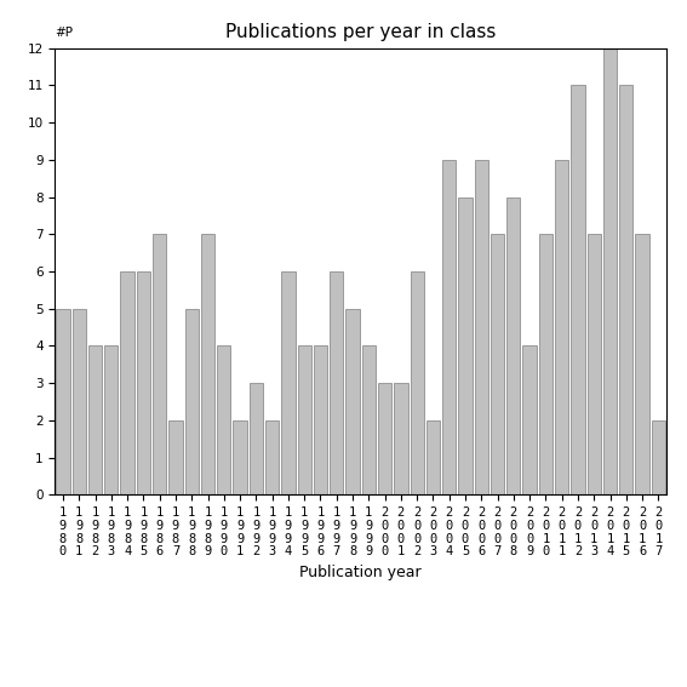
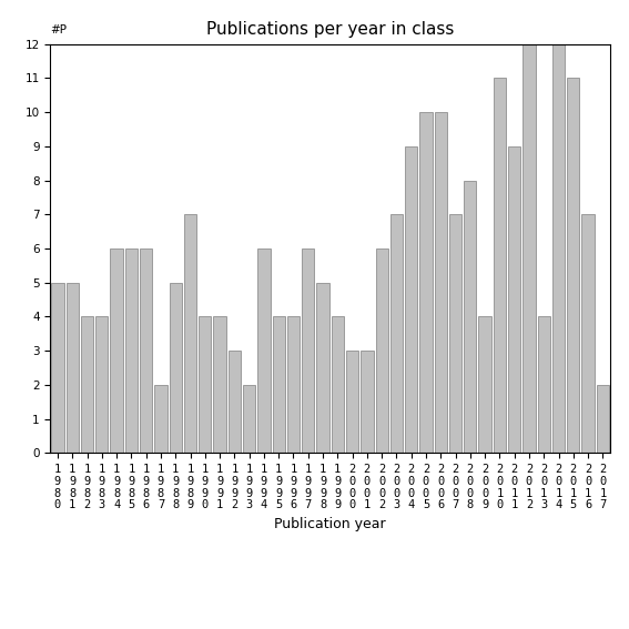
1 9 8 6: 7 -> 6
1 9 9 1: 2 -> 4
2 0 0 3: 2 -> 7
2 0 0 5: 8 -> 10
2 0 0 6: 9 -> 10
2 0 1 0: 7 -> 11
2 0 1 2: 11 -> 12
2 0 1 3: 7 -> 4
